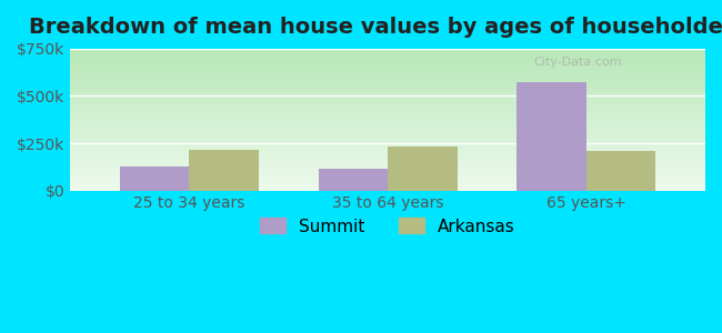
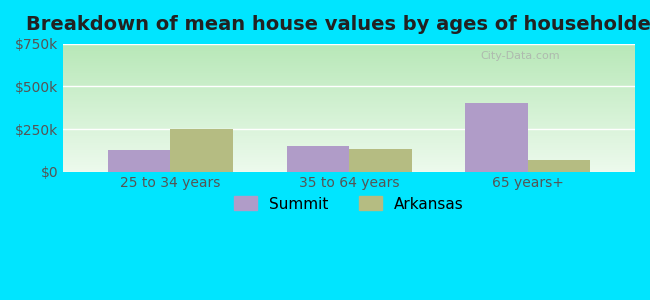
Arkansas/25 to 34 years: $220k -> $250k
Summit/35 to 64 years: $120k -> $150k
Arkansas/35 to 64 years: $230k -> $130k
Summit/65 years+: $580k -> $400k
Arkansas/65 years+: $210k -> $70k
